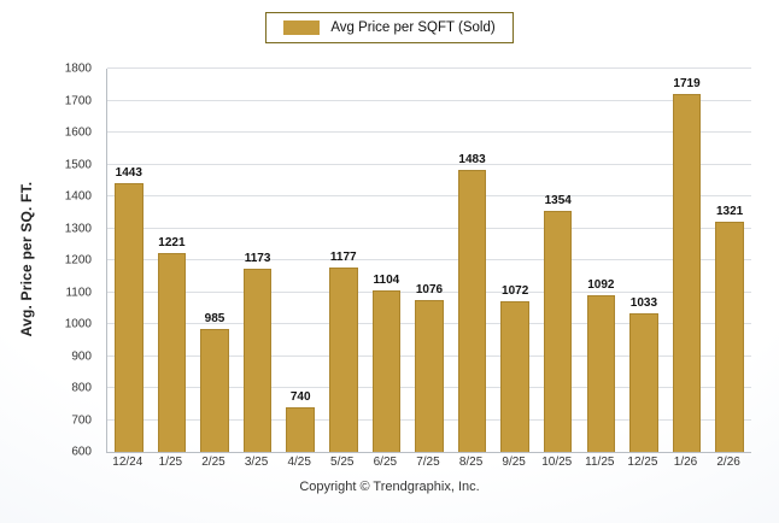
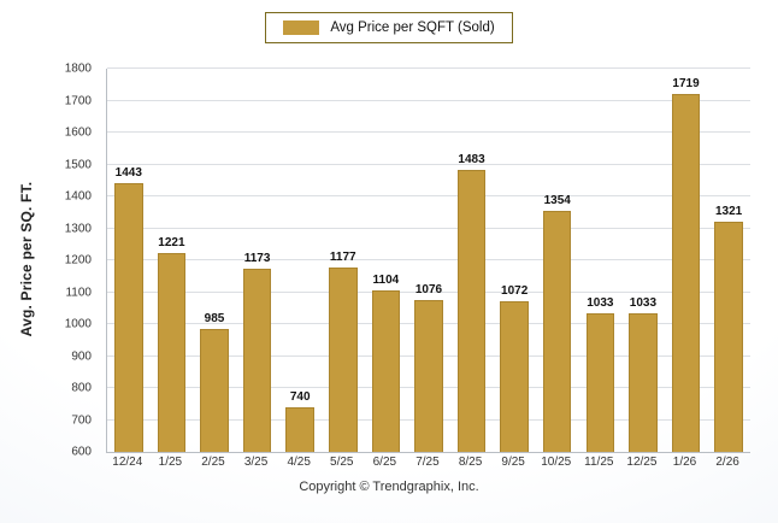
11/25: 1092 -> 1033
